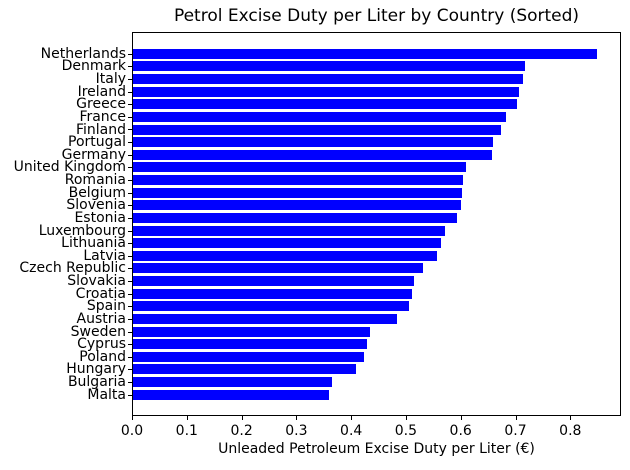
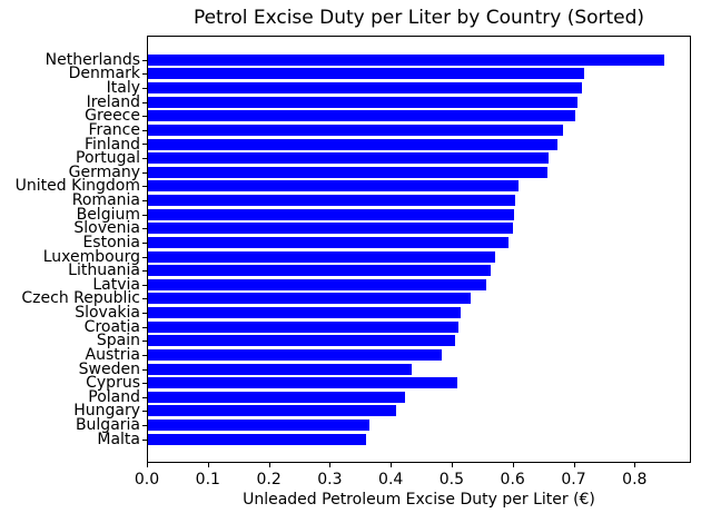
Cyprus: 0.43 -> 0.51
